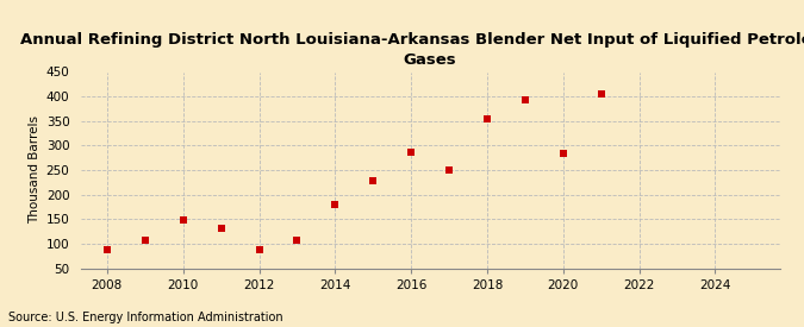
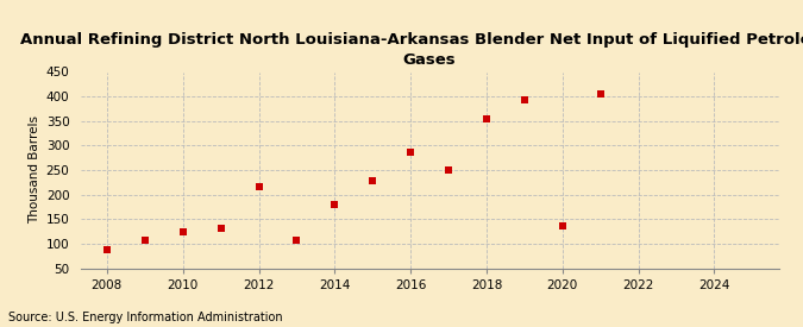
2010: 147 -> 125
2012: 88 -> 215
2020: 285 -> 135
